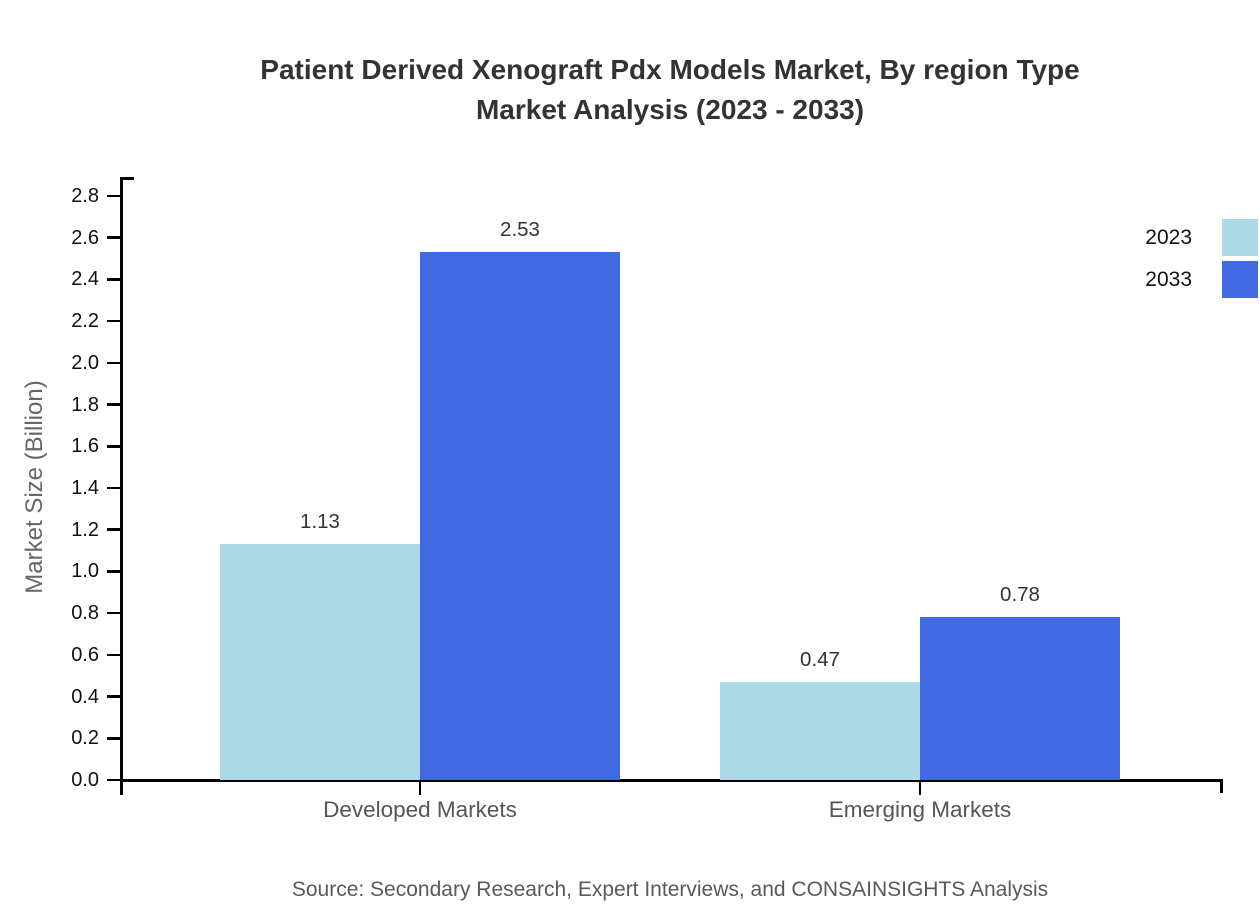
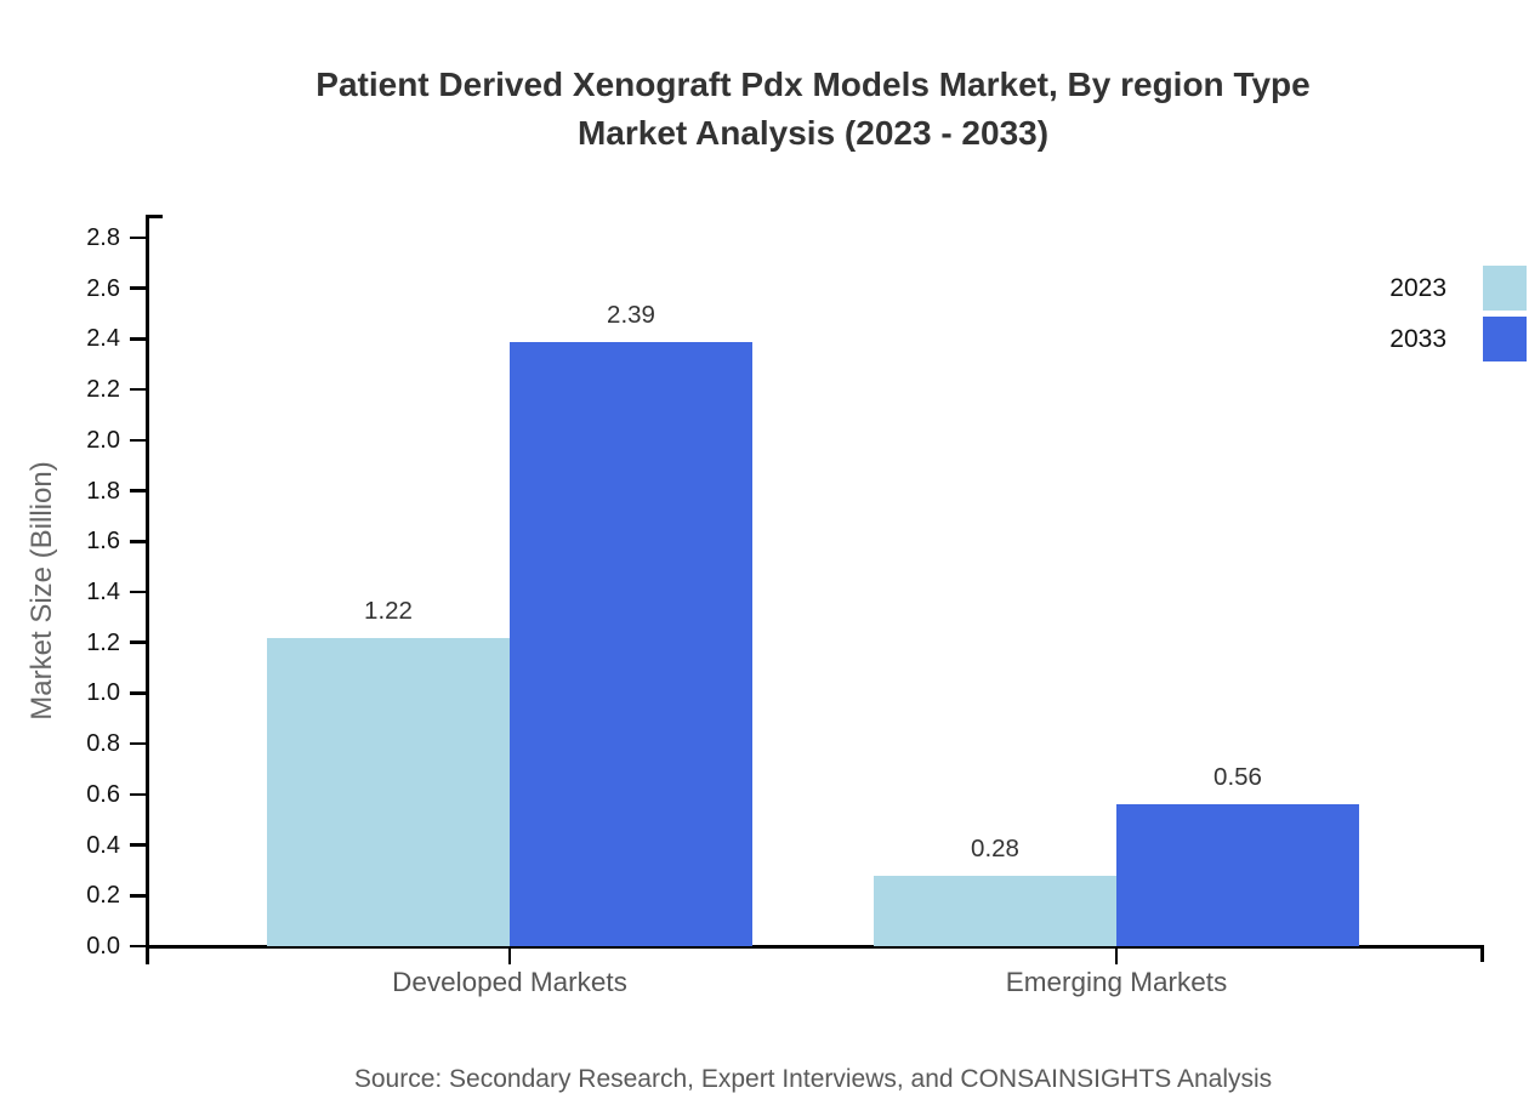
2023/Developed Markets: 1.13 -> 1.22
2033/Developed Markets: 2.53 -> 2.39
2023/Emerging Markets: 0.47 -> 0.28
2033/Emerging Markets: 0.78 -> 0.56
